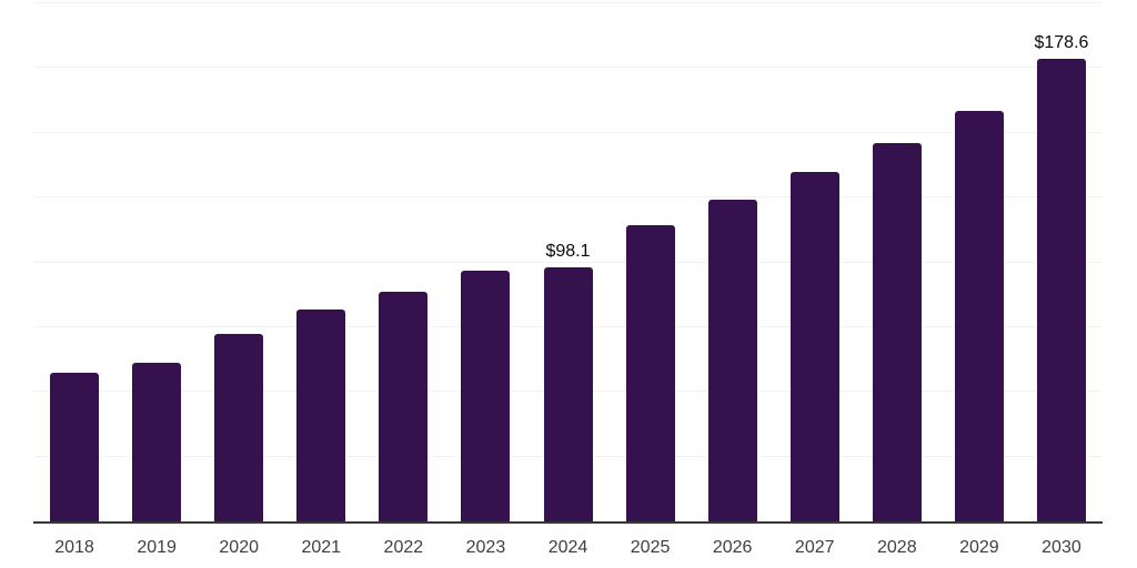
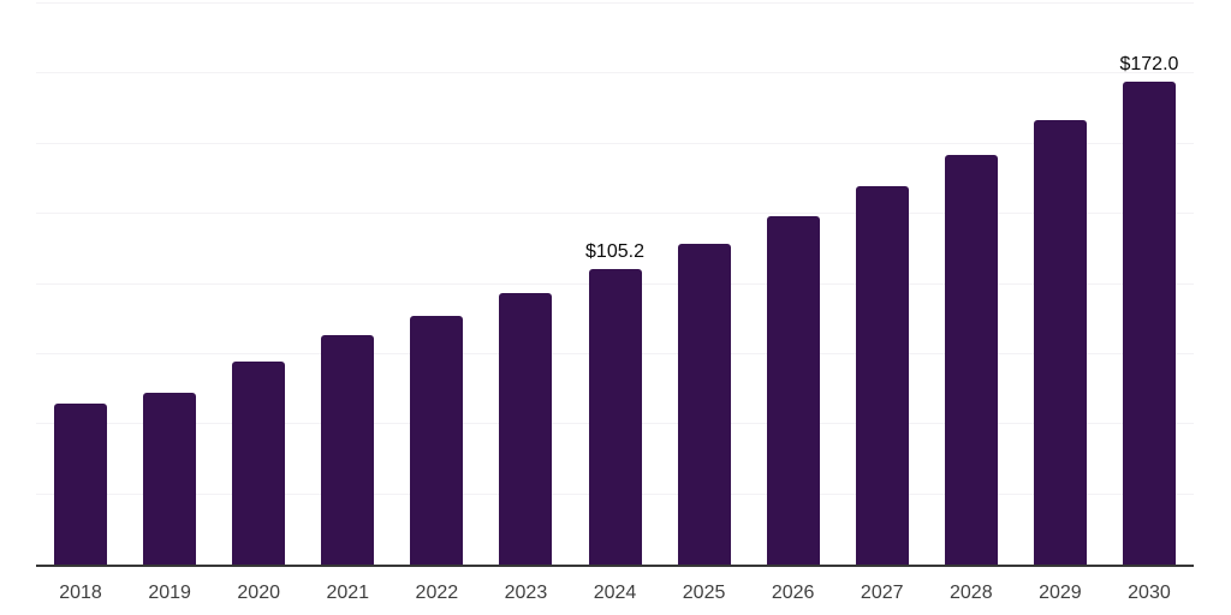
2024: $98.1 -> $105.2
2030: $178.6 -> $172.0
